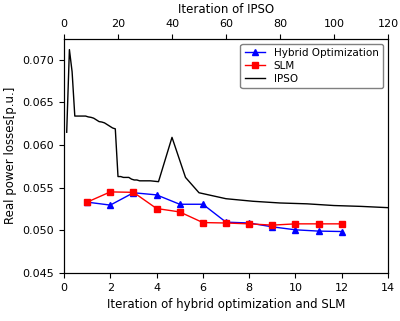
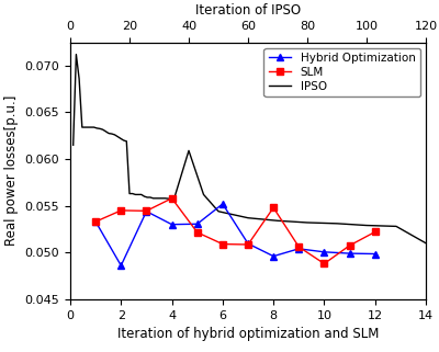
Hybrid Optimization/2: 0.0529 -> 0.0486
Hybrid Optimization/4: 0.0541 -> 0.0530
SLM/4: 0.0525 -> 0.0558
Hybrid Optimization/6: 0.0530 -> 0.0552
Hybrid Optimization/8: 0.0508 -> 0.0496
SLM/8: 0.0508 -> 0.0548
SLM/10: 0.0508 -> 0.0488
SLM/12: 0.0508 -> 0.0522
IPSO/14: 0.0527 -> 0.0510
